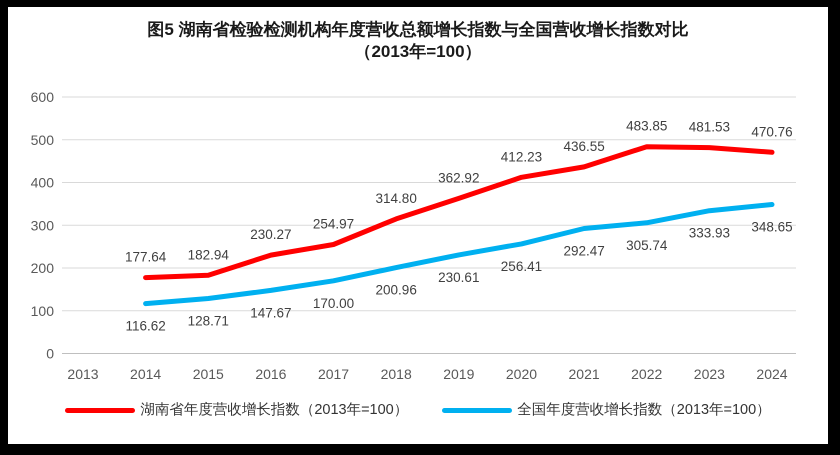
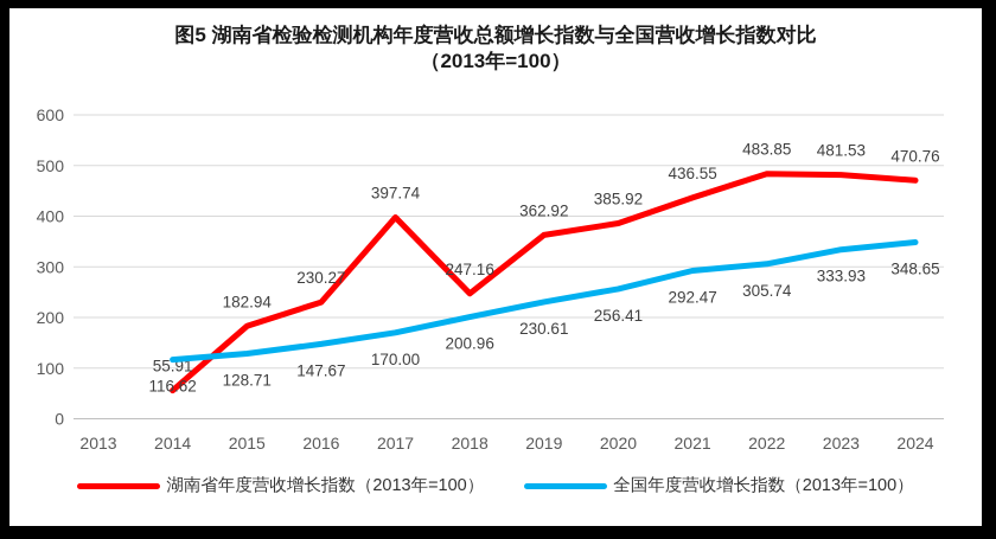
湖南省年度营收增长指数（2013年=100）/2014: 177.64 -> 55.91
湖南省年度营收增长指数（2013年=100）/2017: 254.97 -> 397.74
湖南省年度营收增长指数（2013年=100）/2018: 314.80 -> 247.16
湖南省年度营收增长指数（2013年=100）/2020: 412.23 -> 385.92
